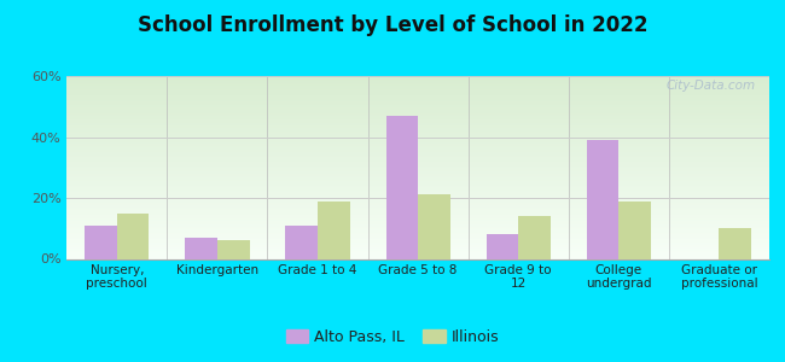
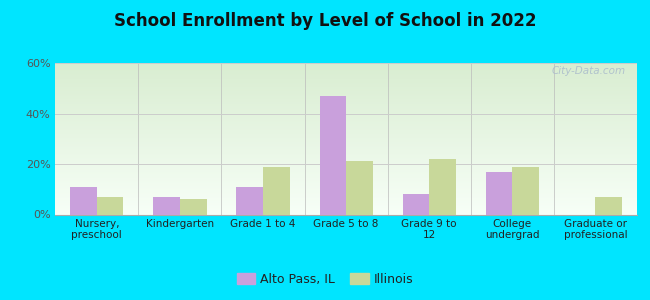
Illinois/Nursery, preschool: 15% -> 7%
Illinois/Grade 9 to 12: 14% -> 22%
Alto Pass, IL/College undergrad: 39% -> 17%
Illinois/Graduate or professional: 10% -> 7%
